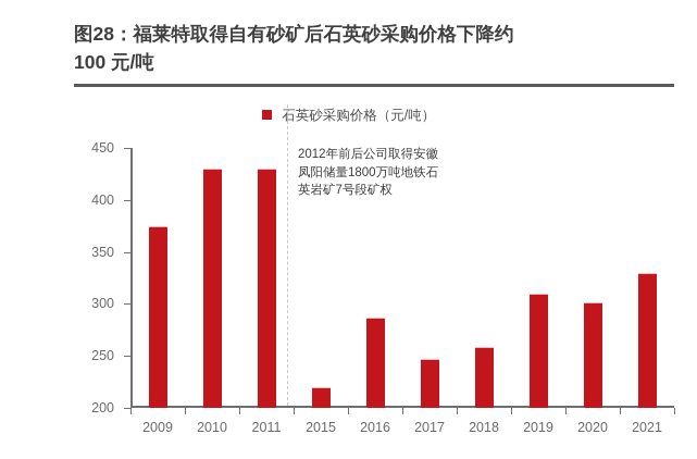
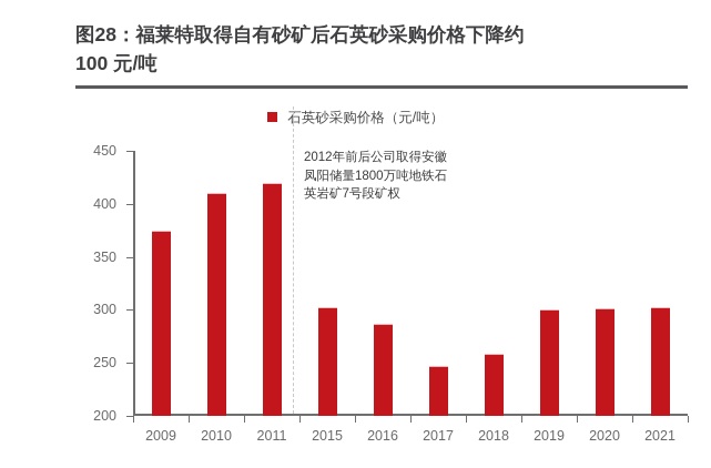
2010: 430 -> 410
2011: 430 -> 420
2015: 220 -> 300
2019: 310 -> 300
2021: 330 -> 300
